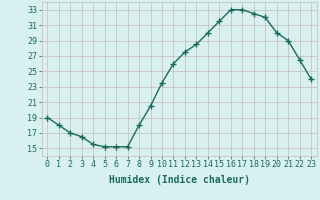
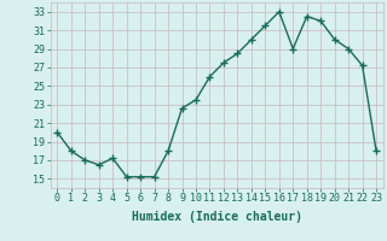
0: 19.0 -> 20.0
4: 15.5 -> 17.2
9: 20.5 -> 22.6
17: 33.0 -> 29.0
22: 26.5 -> 27.2
23: 24.0 -> 18.0
